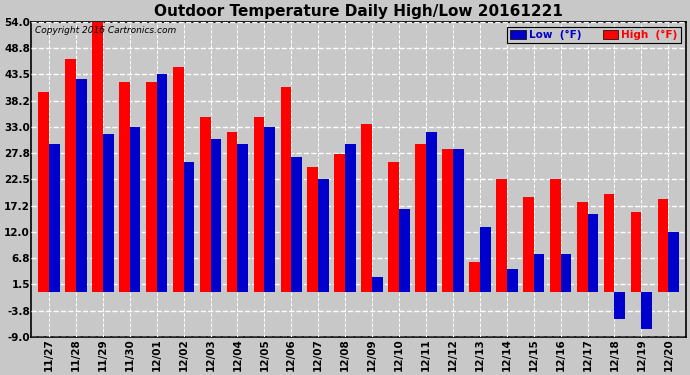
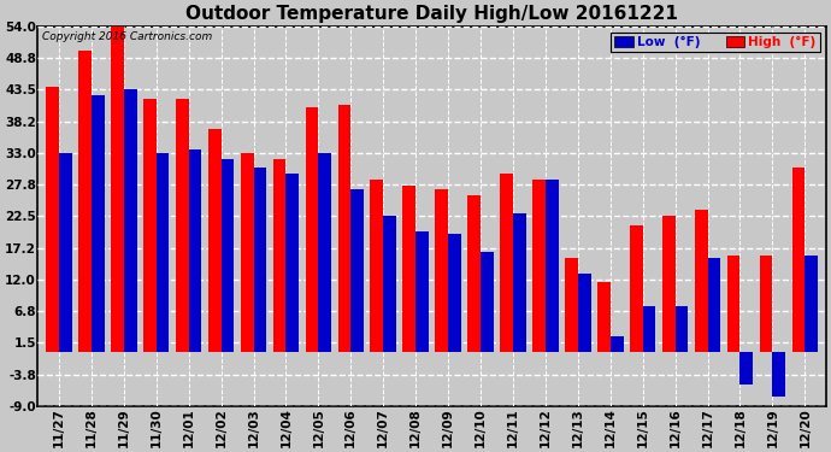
High (°F)/11/27: 40.0 -> 44.0
Low (°F)/11/27: 29.5 -> 33.0
High (°F)/11/28: 46.5 -> 50.0
Low (°F)/11/29: 31.5 -> 43.5
Low (°F)/12/01: 43.5 -> 33.5
High (°F)/12/02: 45.0 -> 37.0
Low (°F)/12/02: 26.0 -> 32.0
High (°F)/12/03: 35.0 -> 33.0
High (°F)/12/05: 35.0 -> 40.5
High (°F)/12/07: 25.0 -> 28.5
Low (°F)/12/08: 29.5 -> 20.0
High (°F)/12/09: 33.5 -> 27.0
Low (°F)/12/09: 3.0 -> 19.5
Low (°F)/12/11: 32.0 -> 23.0
High (°F)/12/13: 6.0 -> 15.5
High (°F)/12/14: 22.5 -> 11.5
Low (°F)/12/14: 4.5 -> 2.5
High (°F)/12/15: 19.0 -> 21.0
High (°F)/12/17: 18.0 -> 23.5
High (°F)/12/18: 19.5 -> 16.0
High (°F)/12/20: 18.5 -> 30.5
Low (°F)/12/20: 12.0 -> 16.0
